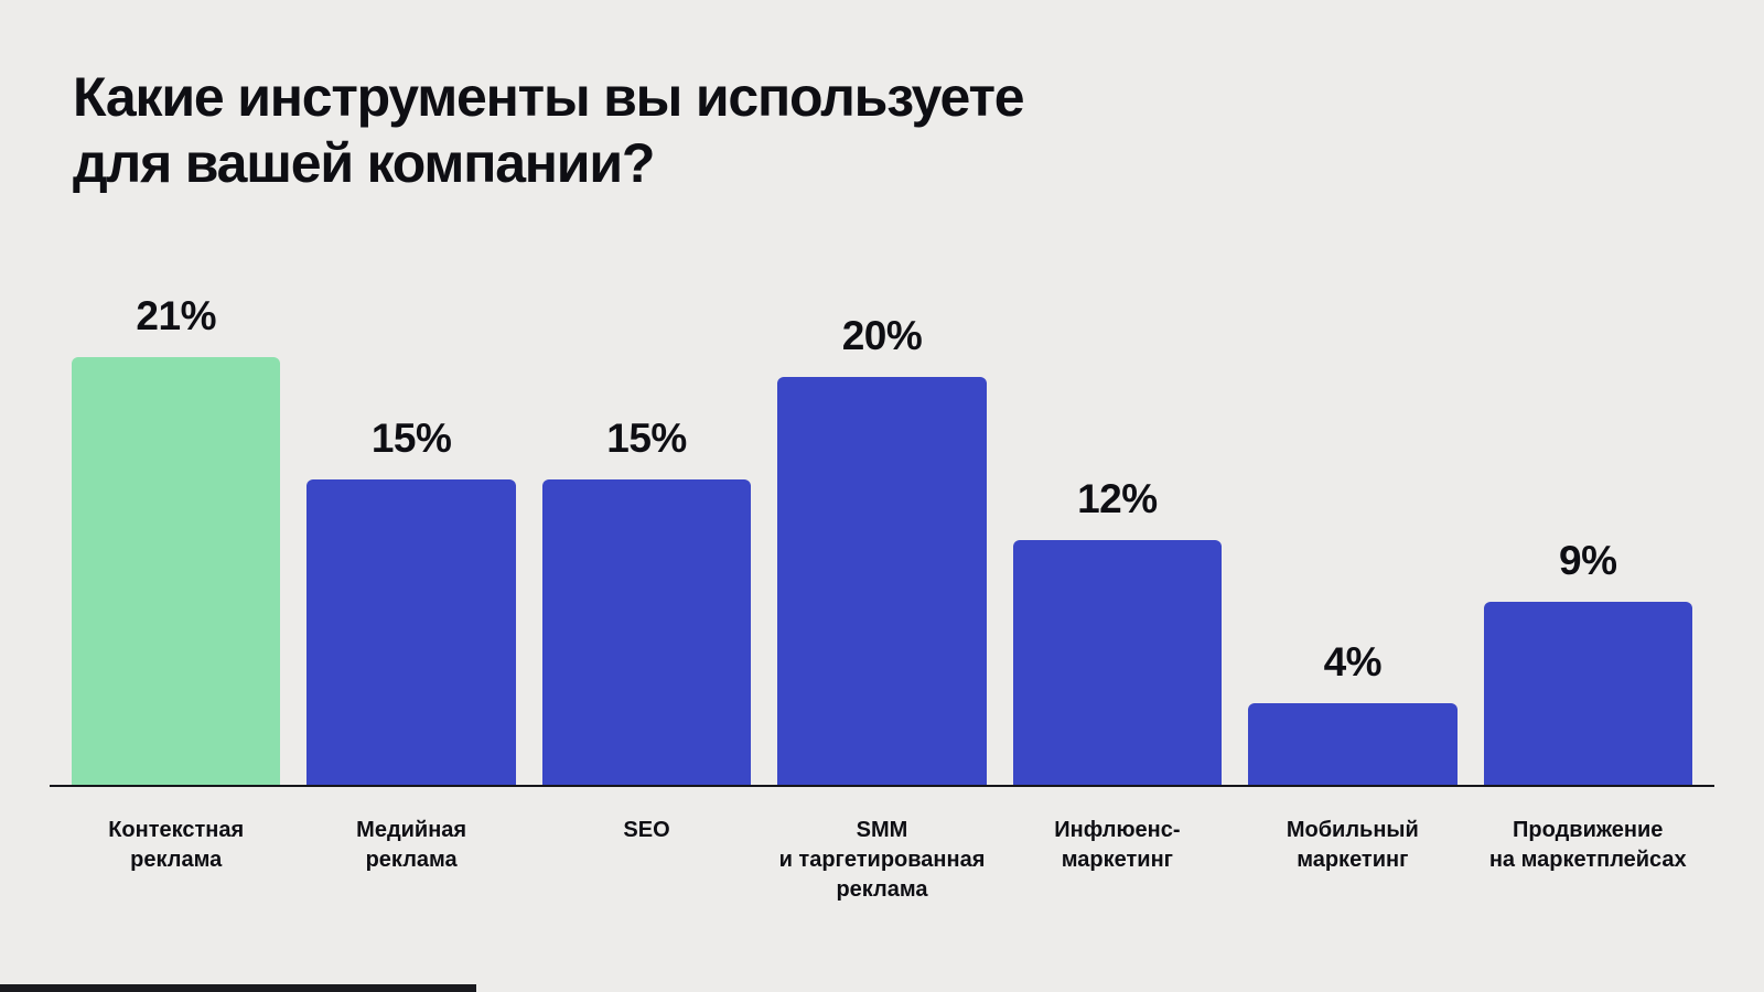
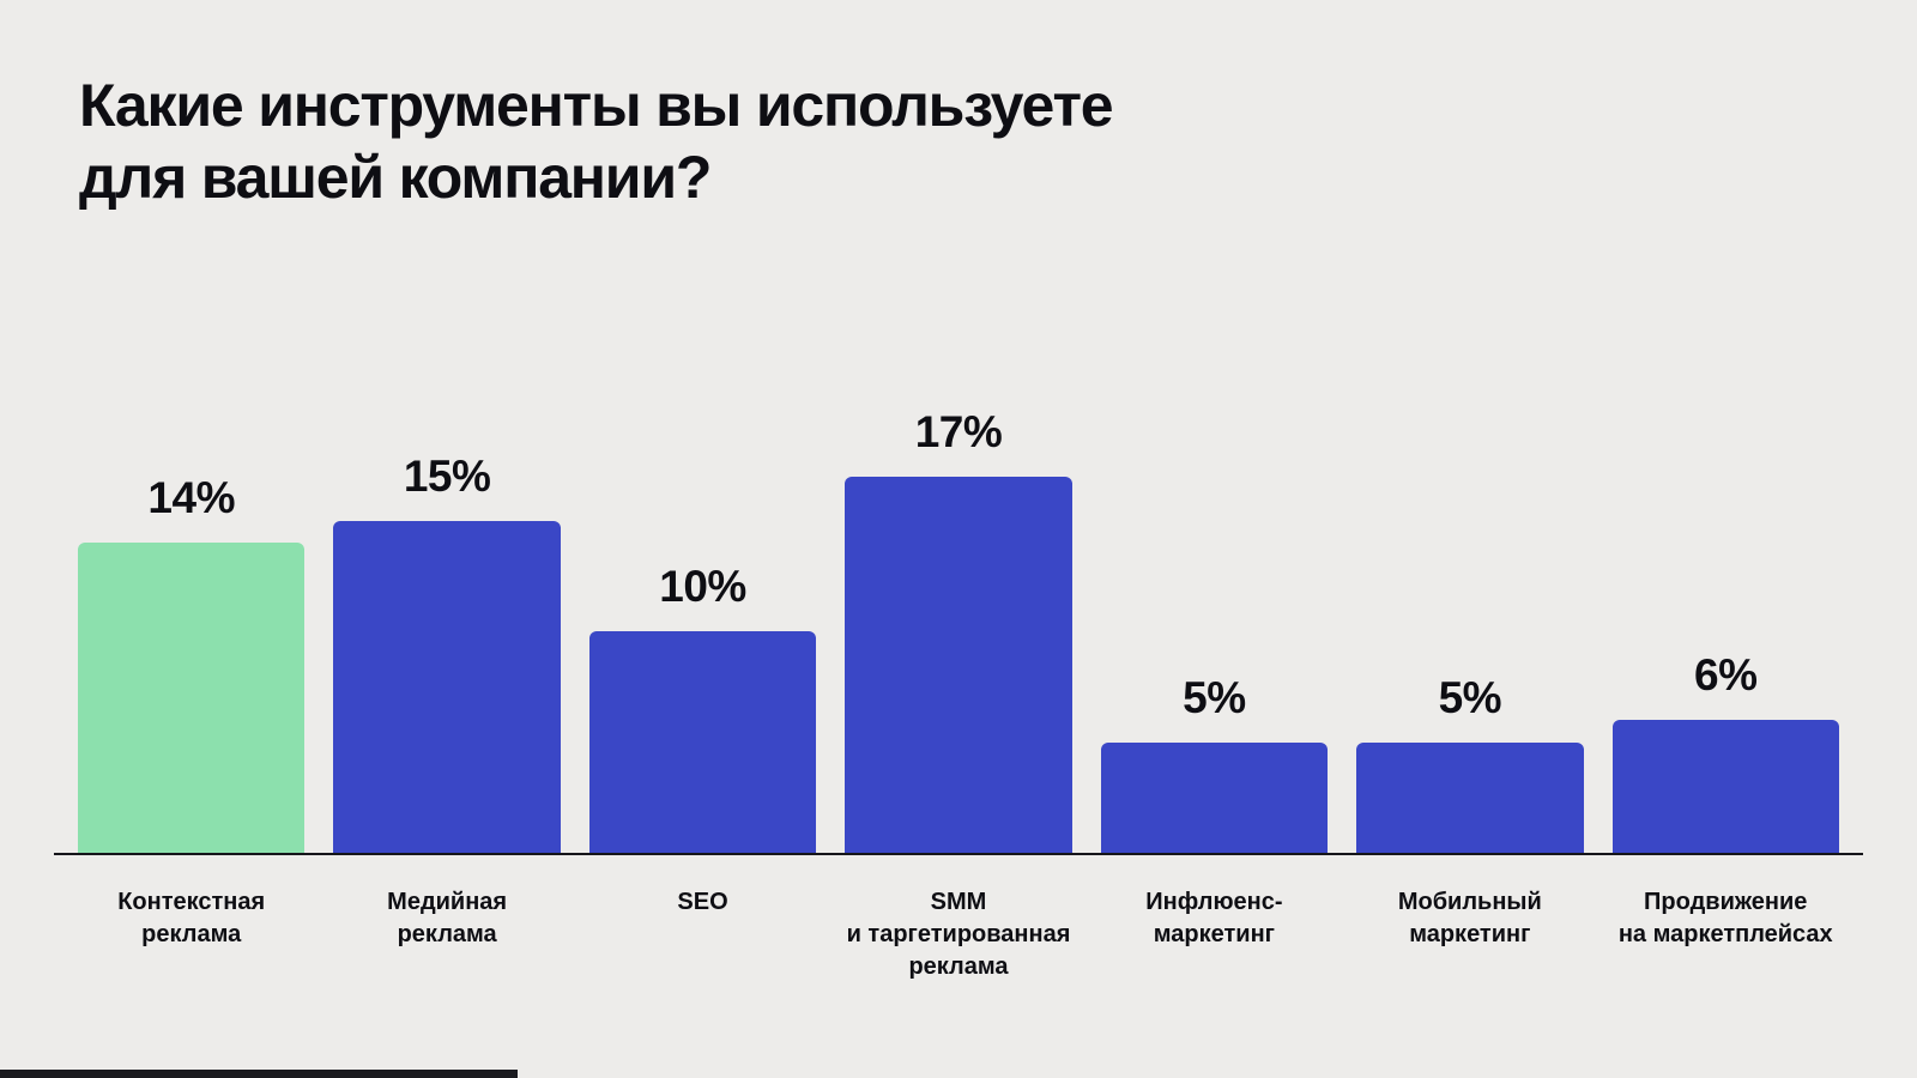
Контекстная реклама: 21% -> 14%
SEO: 15% -> 10%
SMM и таргетированная реклама: 20% -> 17%
Инфлюенс-маркетинг: 12% -> 5%
Мобильный маркетинг: 4% -> 5%
Продвижение на маркетплейсах: 9% -> 6%
